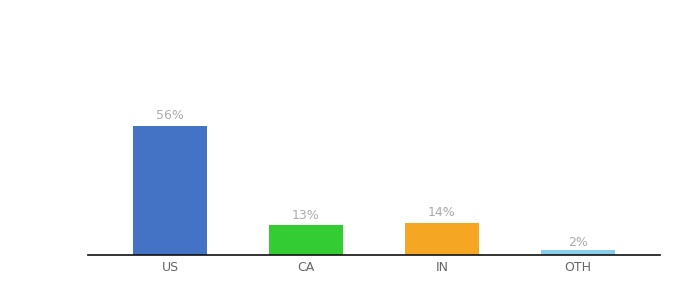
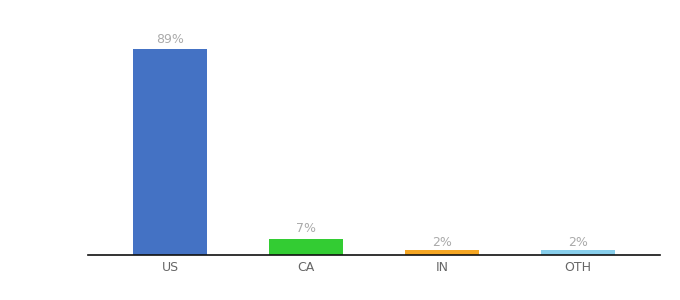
US: 56% -> 89%
CA: 13% -> 7%
IN: 14% -> 2%
